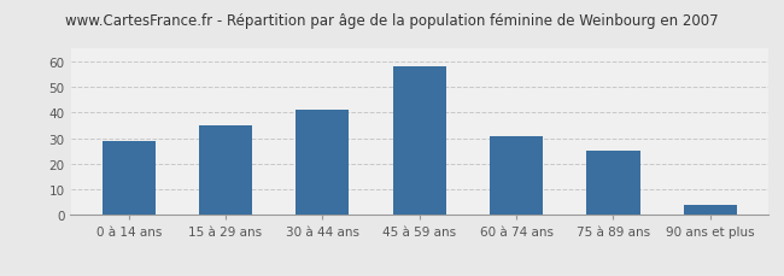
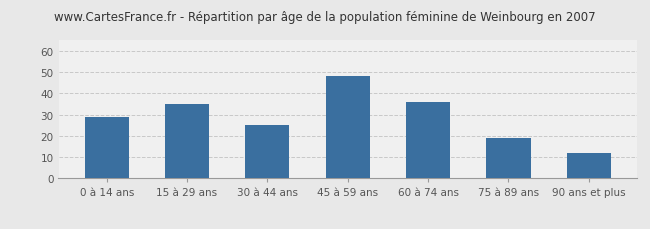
30 à 44 ans: 41 -> 25
45 à 59 ans: 58 -> 48
60 à 74 ans: 31 -> 36
75 à 89 ans: 25 -> 19
90 ans et plus: 4 -> 12
